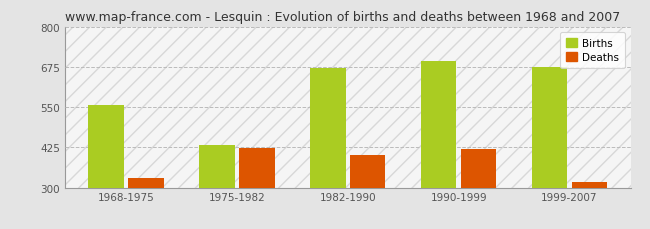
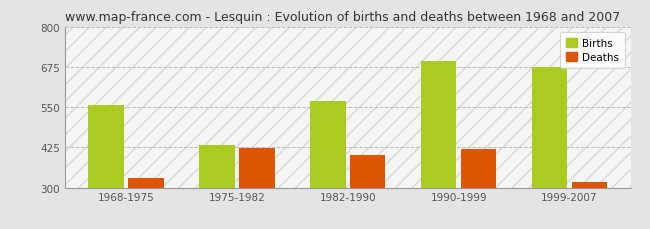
Births/1982-1990: 670 -> 568
